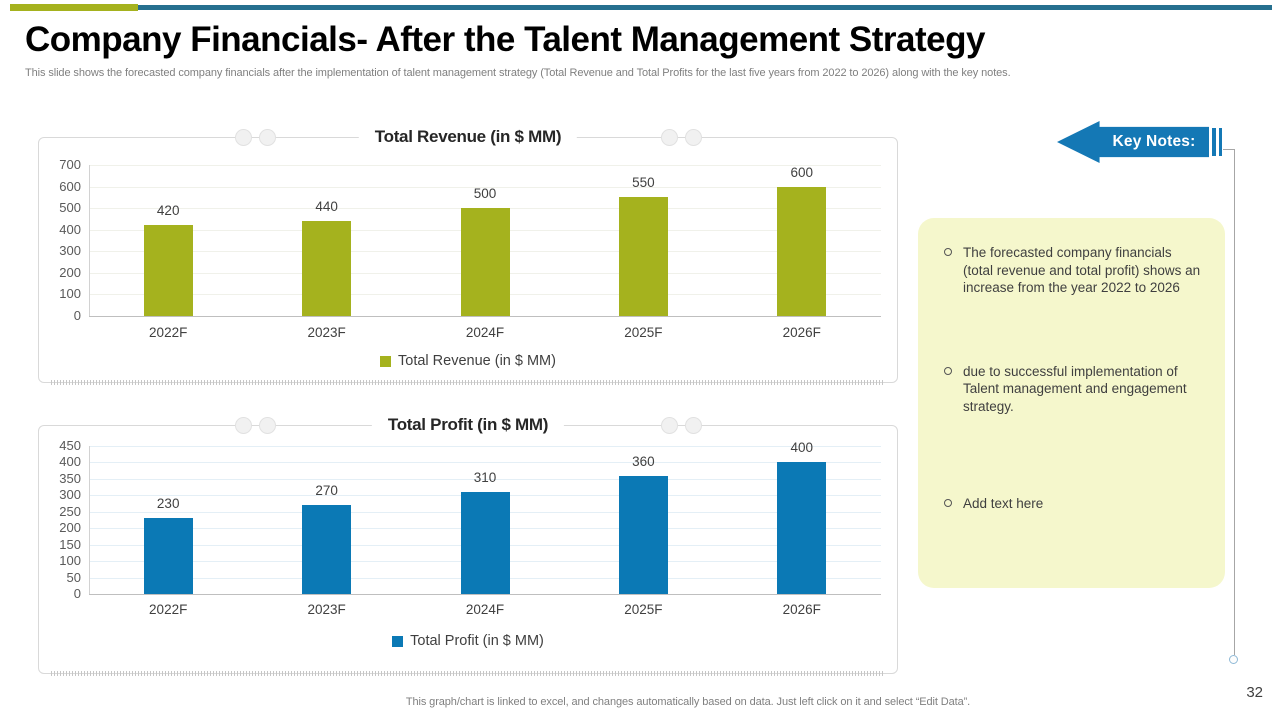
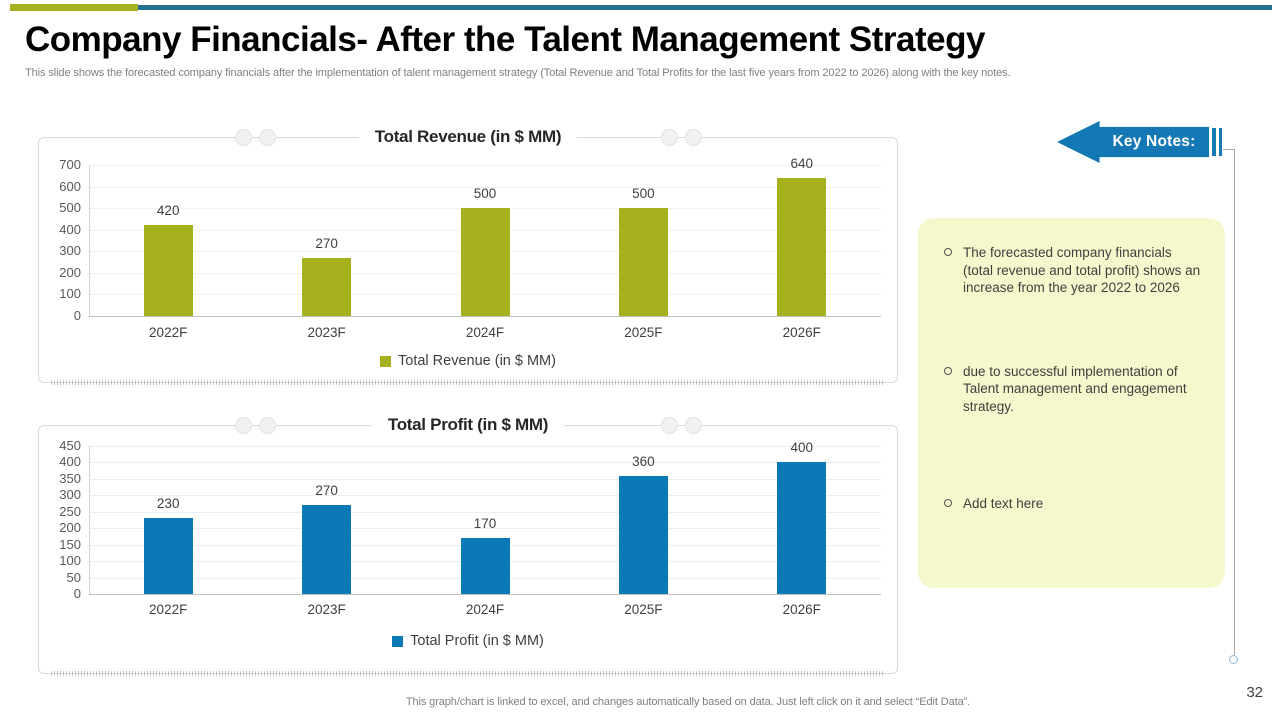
Total Revenue (in $ MM)/2023F: 440 -> 270
Total Revenue (in $ MM)/2025F: 550 -> 500
Total Revenue (in $ MM)/2026F: 600 -> 640
Total Profit (in $ MM)/2024F: 310 -> 170
